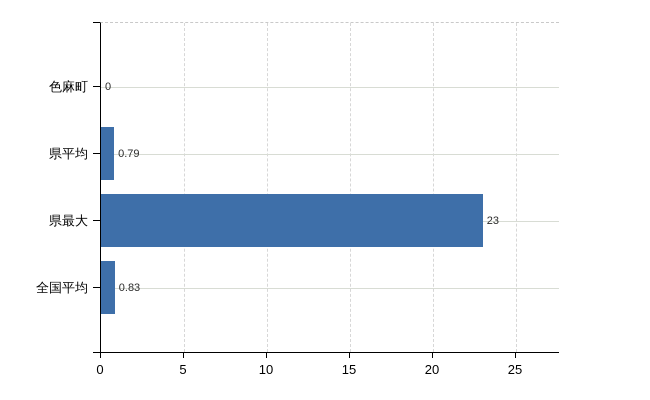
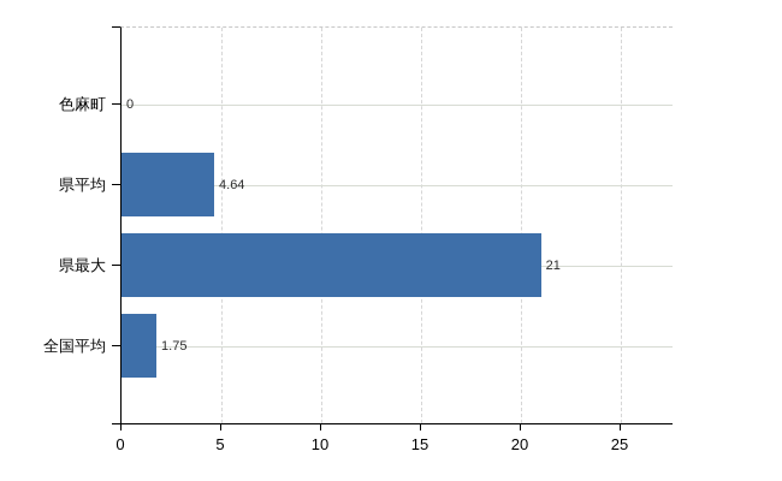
県平均: 0.79 -> 4.64
県最大: 23 -> 21
全国平均: 0.83 -> 1.75
